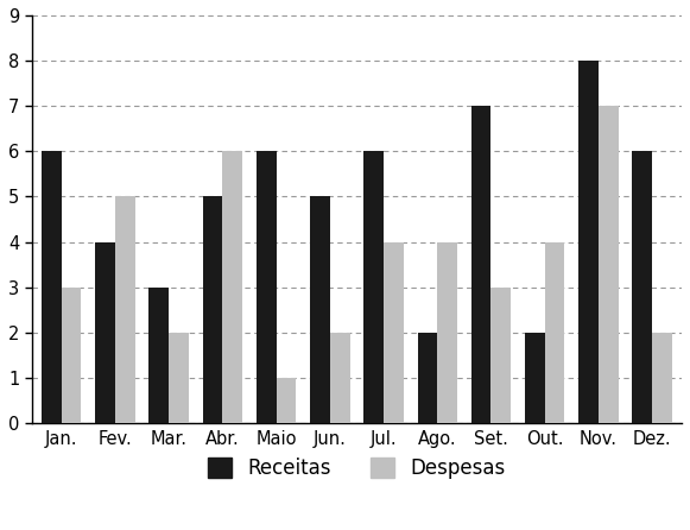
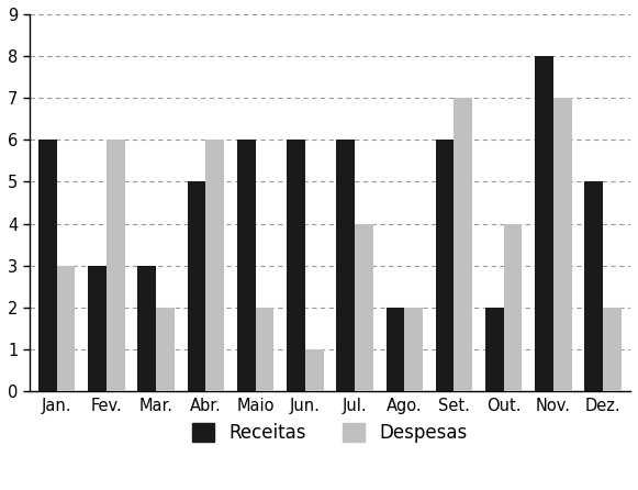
Receitas/Fev.: 4 -> 3
Despesas/Fev.: 5 -> 6
Despesas/Maio: 1 -> 2
Receitas/Jun.: 5 -> 6
Despesas/Jun.: 2 -> 1
Despesas/Ago.: 4 -> 2
Receitas/Set.: 7 -> 6
Despesas/Set.: 3 -> 7
Receitas/Dez.: 6 -> 5
